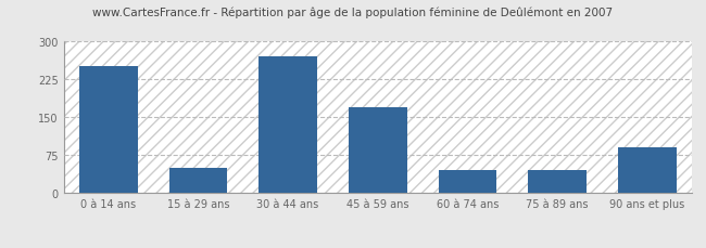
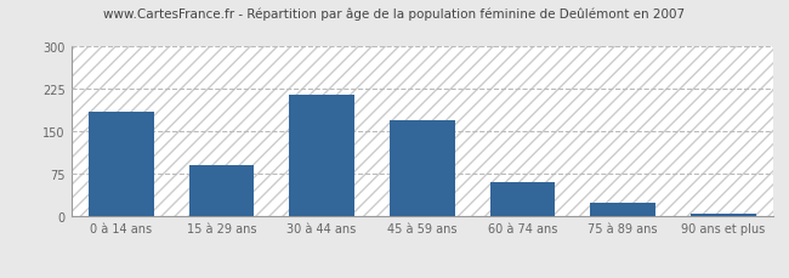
0 à 14 ans: 250 -> 185
15 à 29 ans: 50 -> 90
30 à 44 ans: 270 -> 215
60 à 74 ans: 45 -> 60
75 à 89 ans: 45 -> 25
90 ans et plus: 90 -> 5
